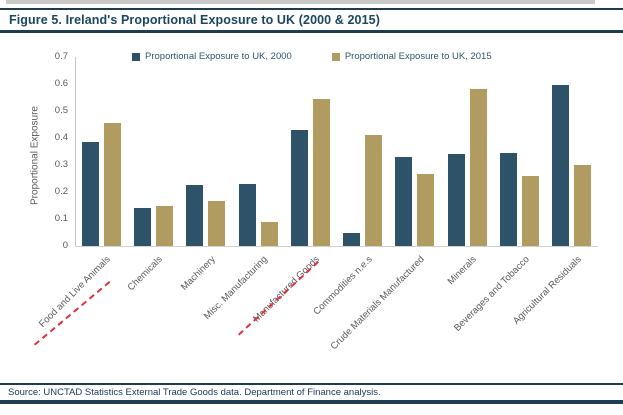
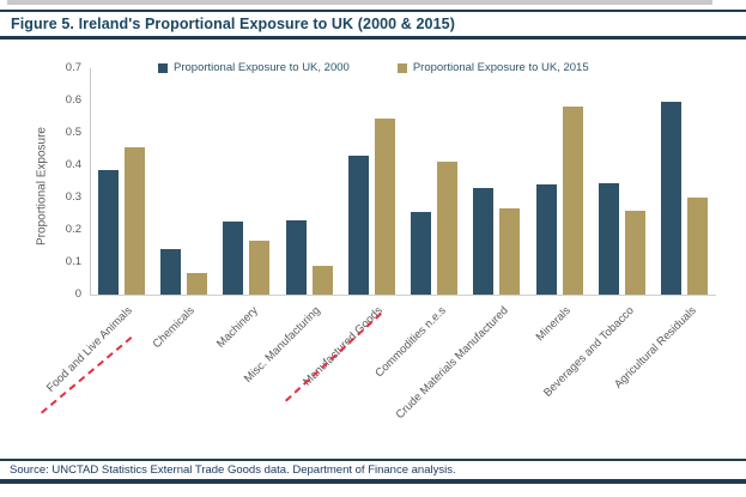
Proportional Exposure to UK, 2015/Chemicals: 0.15 -> 0.07
Proportional Exposure to UK, 2000/Commodities n.e.s: 0.05 -> 0.26
